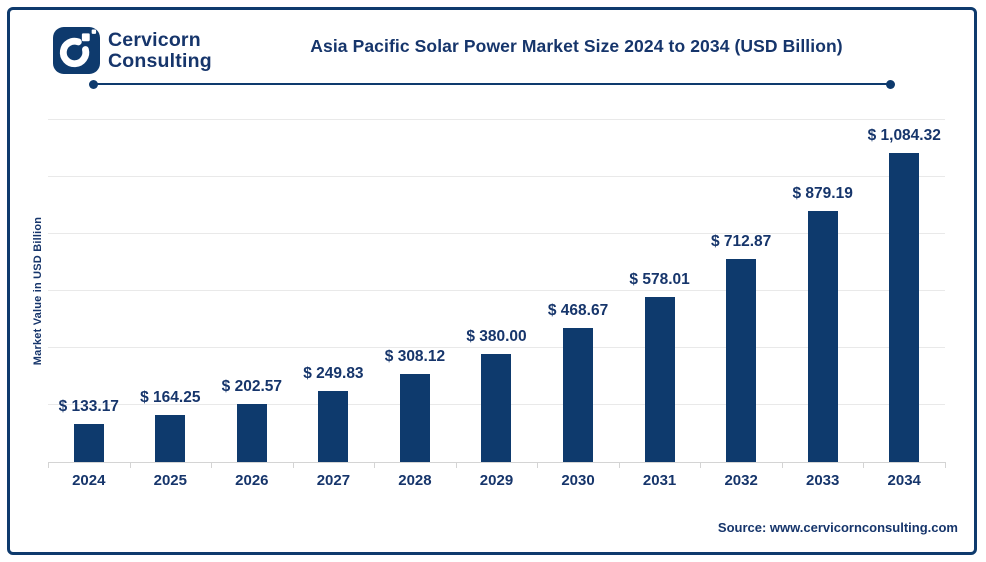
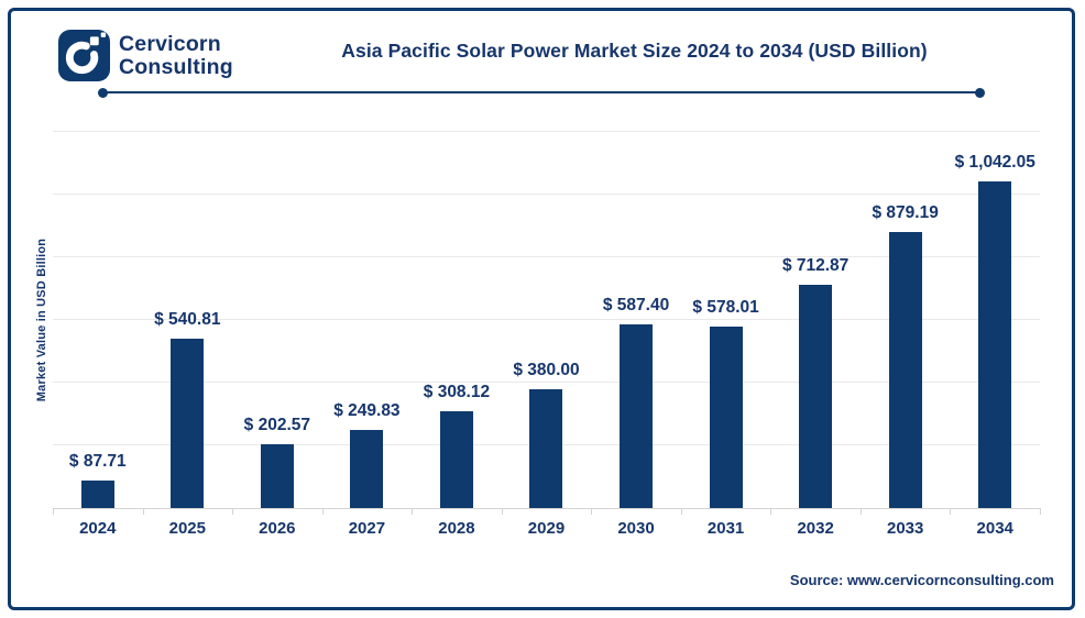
2024: 133.17 -> 87.71
2025: 164.25 -> 540.81
2030: 468.67 -> 587.40
2034: 1,084.32 -> 1,042.05
